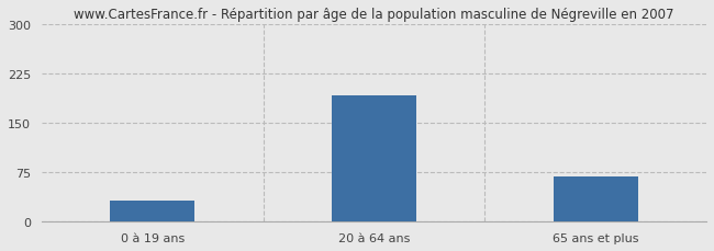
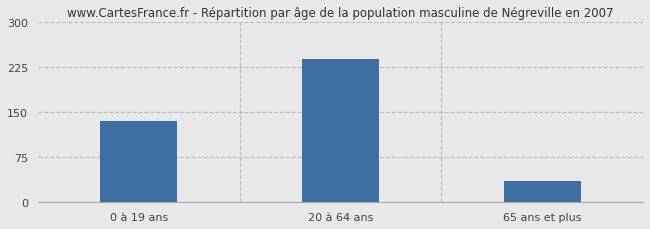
0 à 19 ans: 32 -> 135
20 à 64 ans: 192 -> 238
65 ans et plus: 68 -> 35
